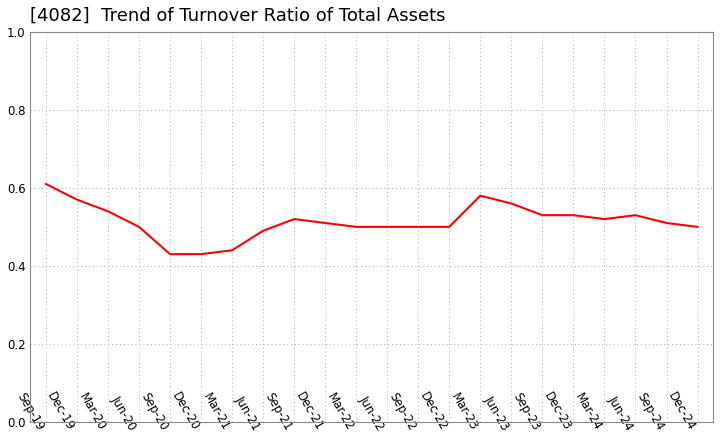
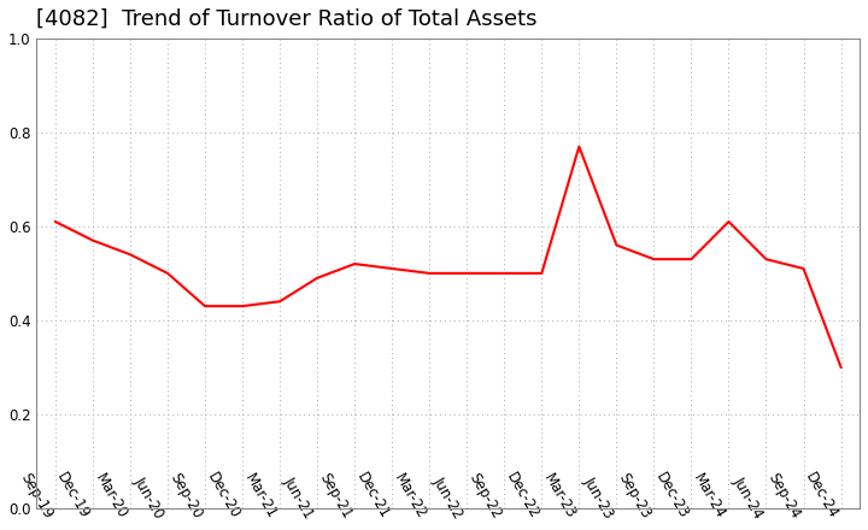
Mar-23: 0.58 -> 0.77
Mar-24: 0.52 -> 0.61
Dec-24: 0.50 -> 0.30
